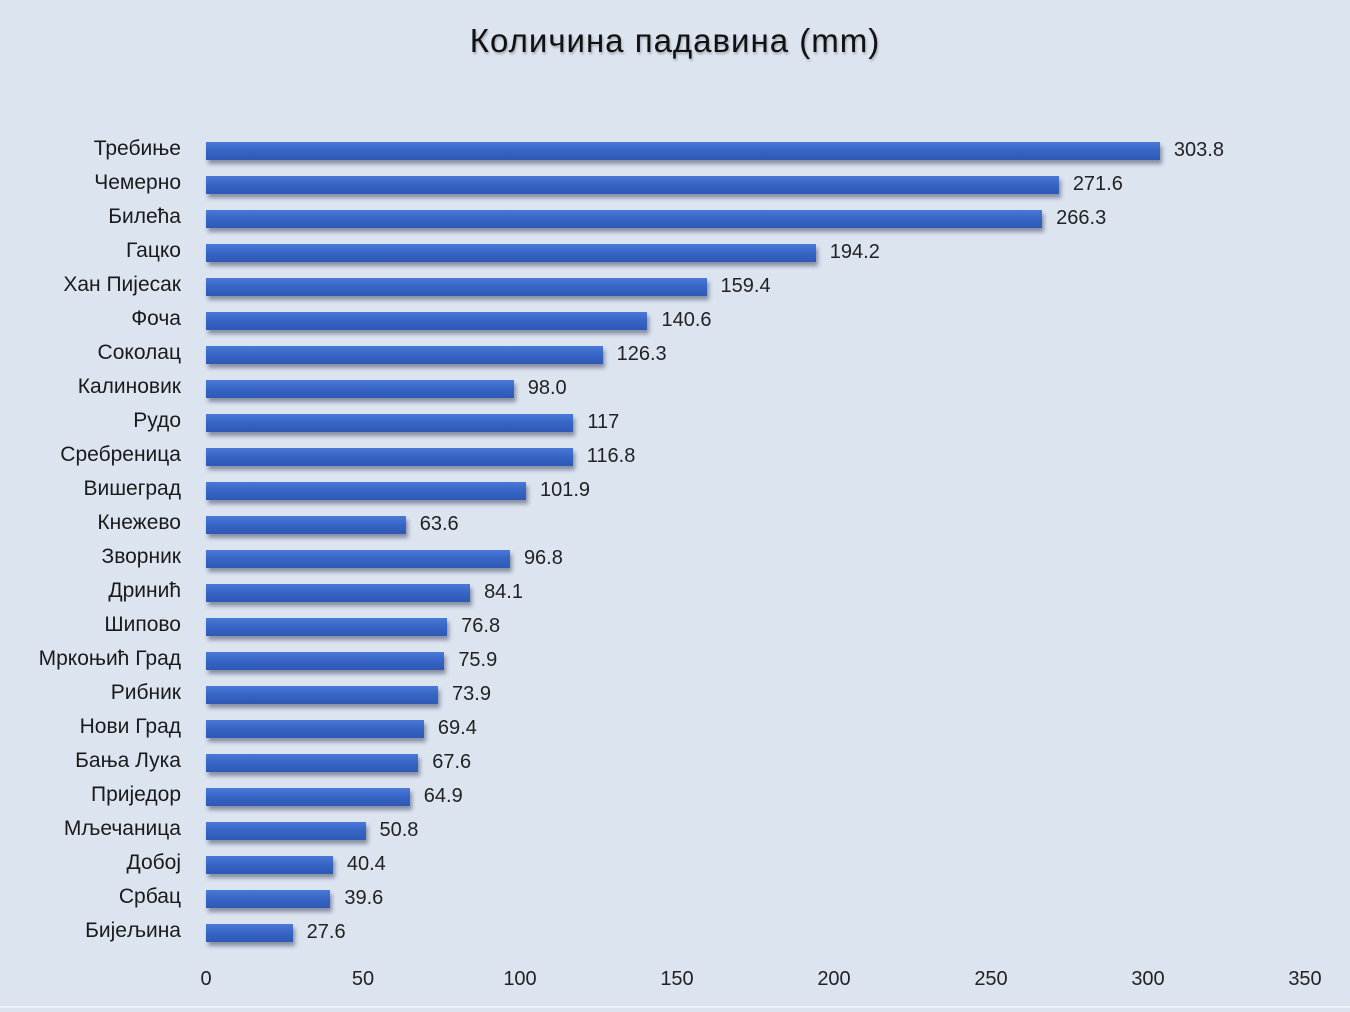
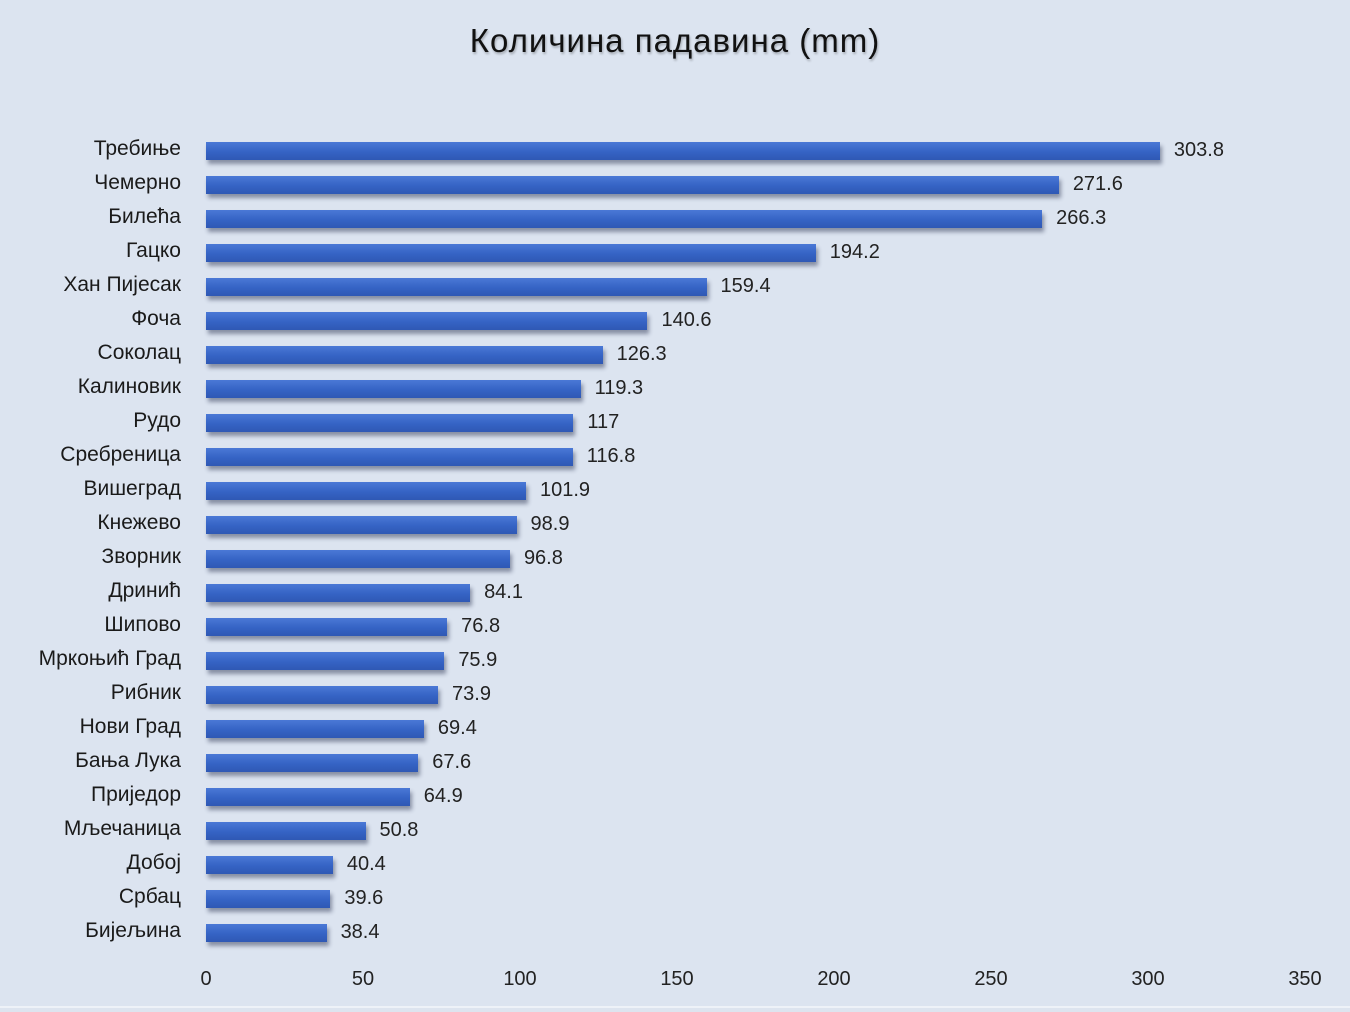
Калиновик: 98.0 -> 119.3
Кнежево: 63.6 -> 98.9
Бијељина: 27.6 -> 38.4
